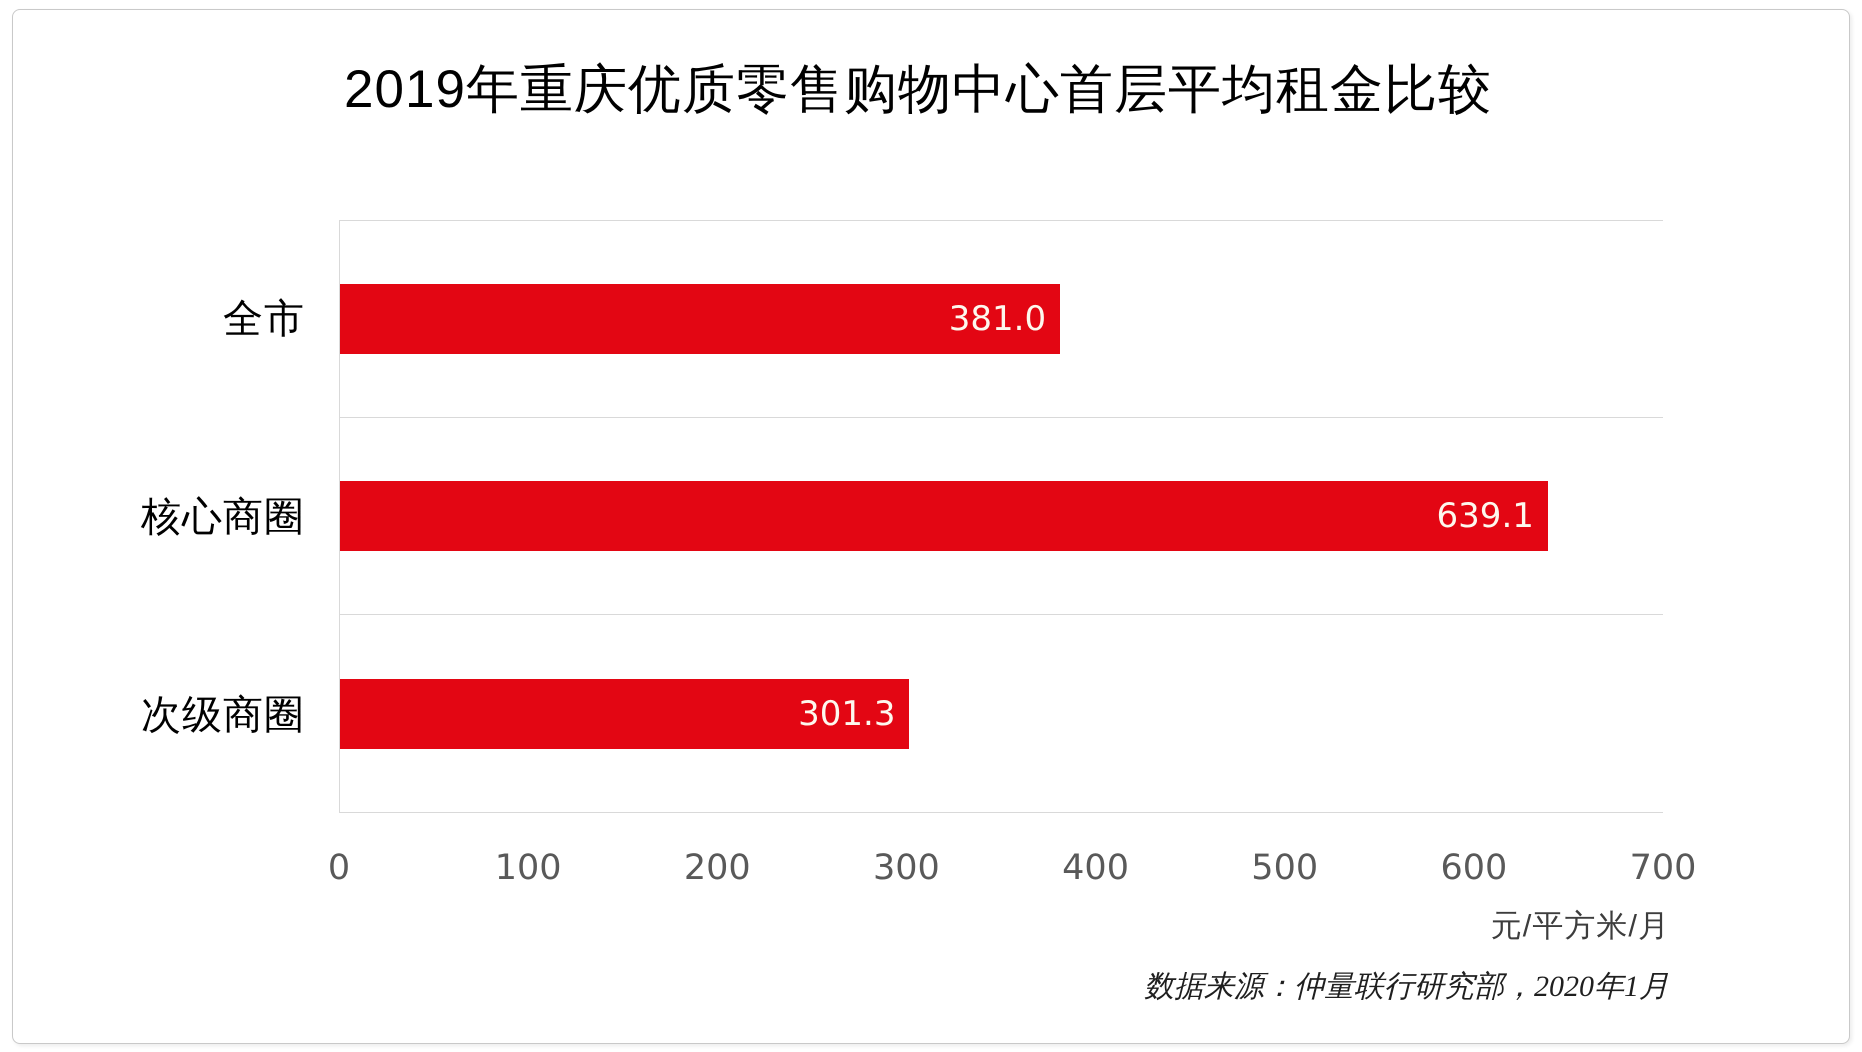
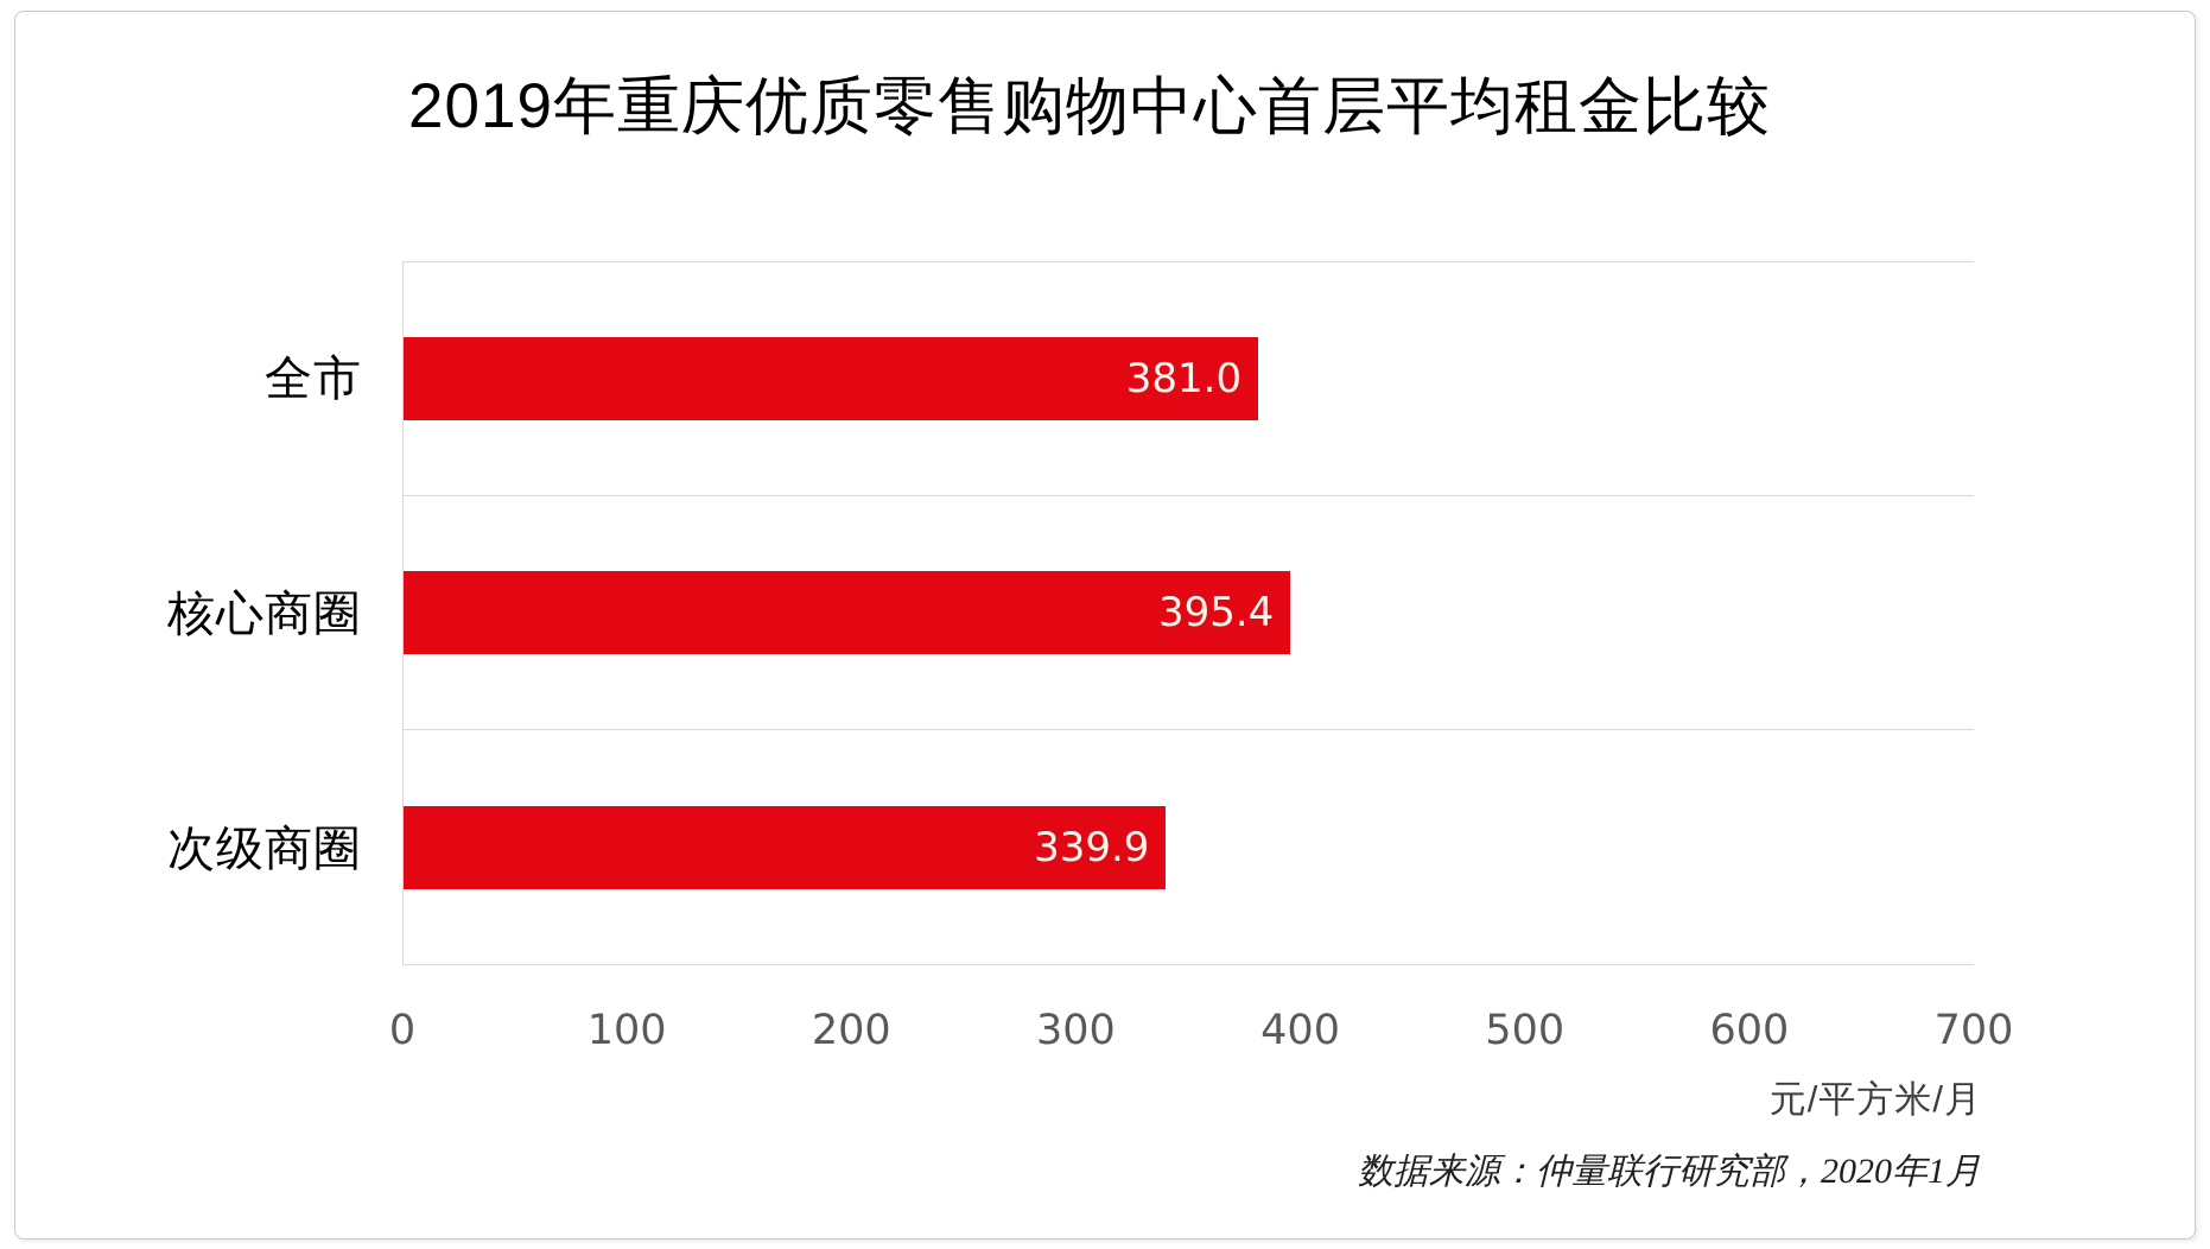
核心商圈: 639.1 -> 395.4
次级商圈: 301.3 -> 339.9
